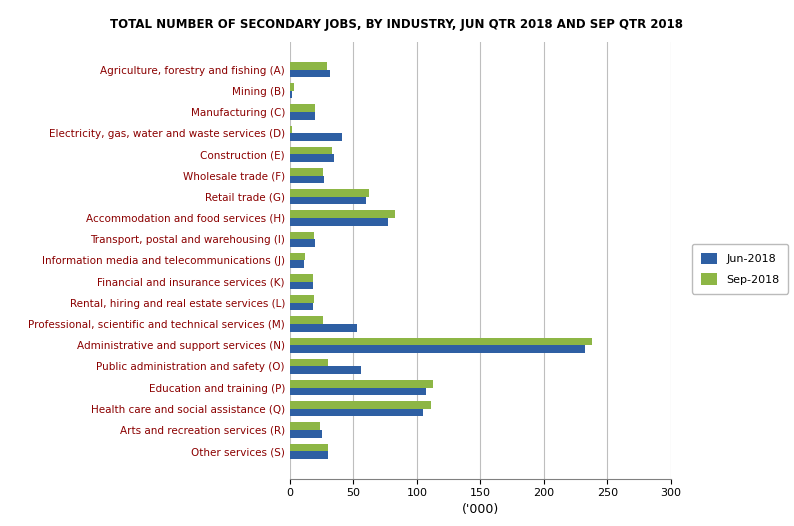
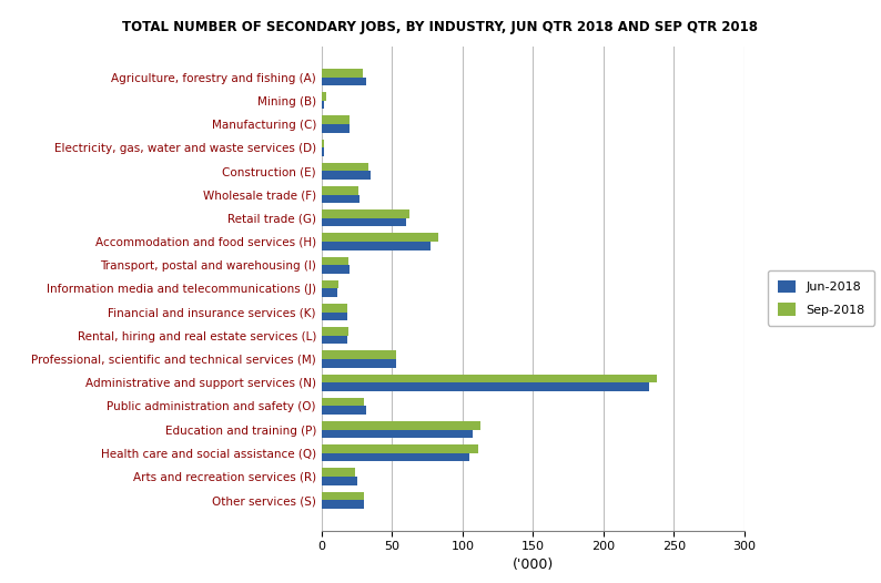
Jun-2018/Electricity, gas, water and waste services (D): 41 -> 2
Sep-2018/Professional, scientific and technical services (M): 26 -> 53
Jun-2018/Public administration and safety (O): 56 -> 32
